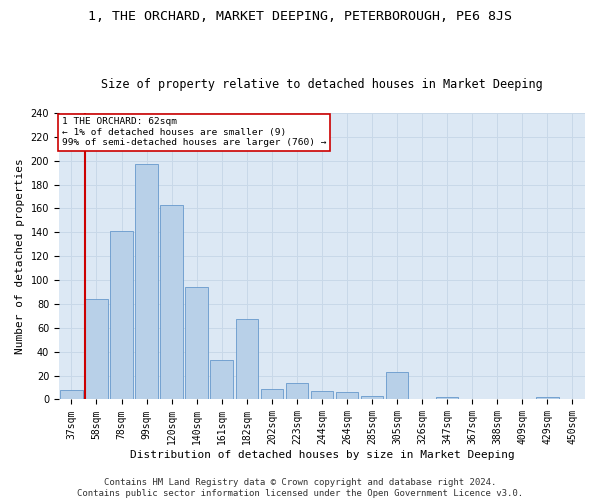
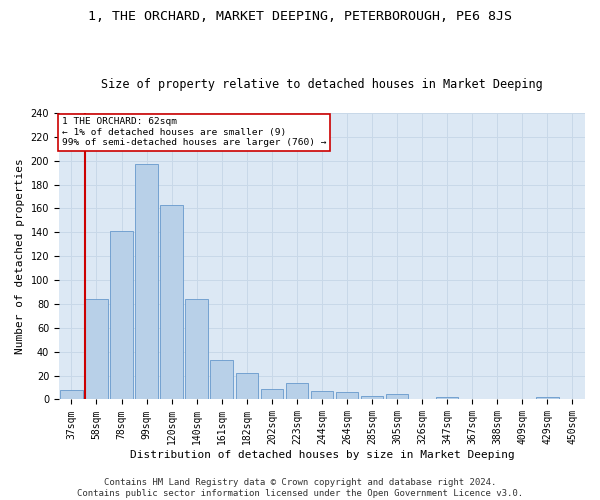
140sqm: 94 -> 84
182sqm: 67 -> 22
305sqm: 23 -> 5
